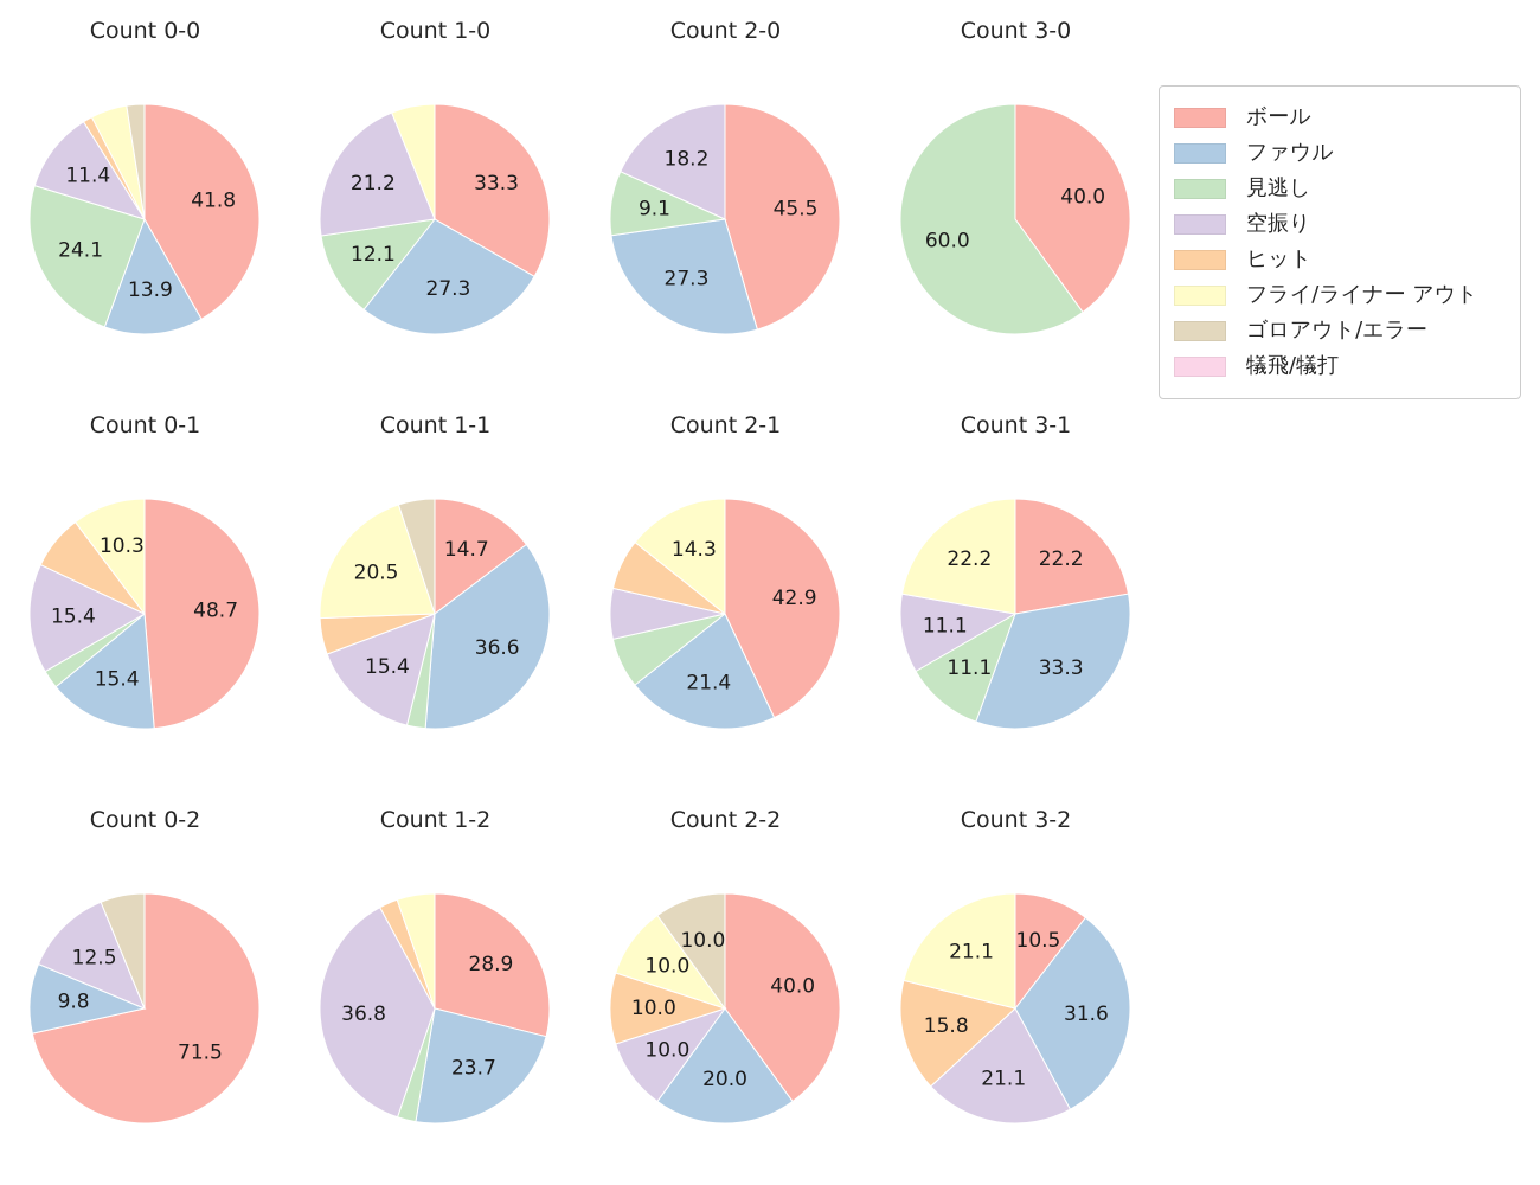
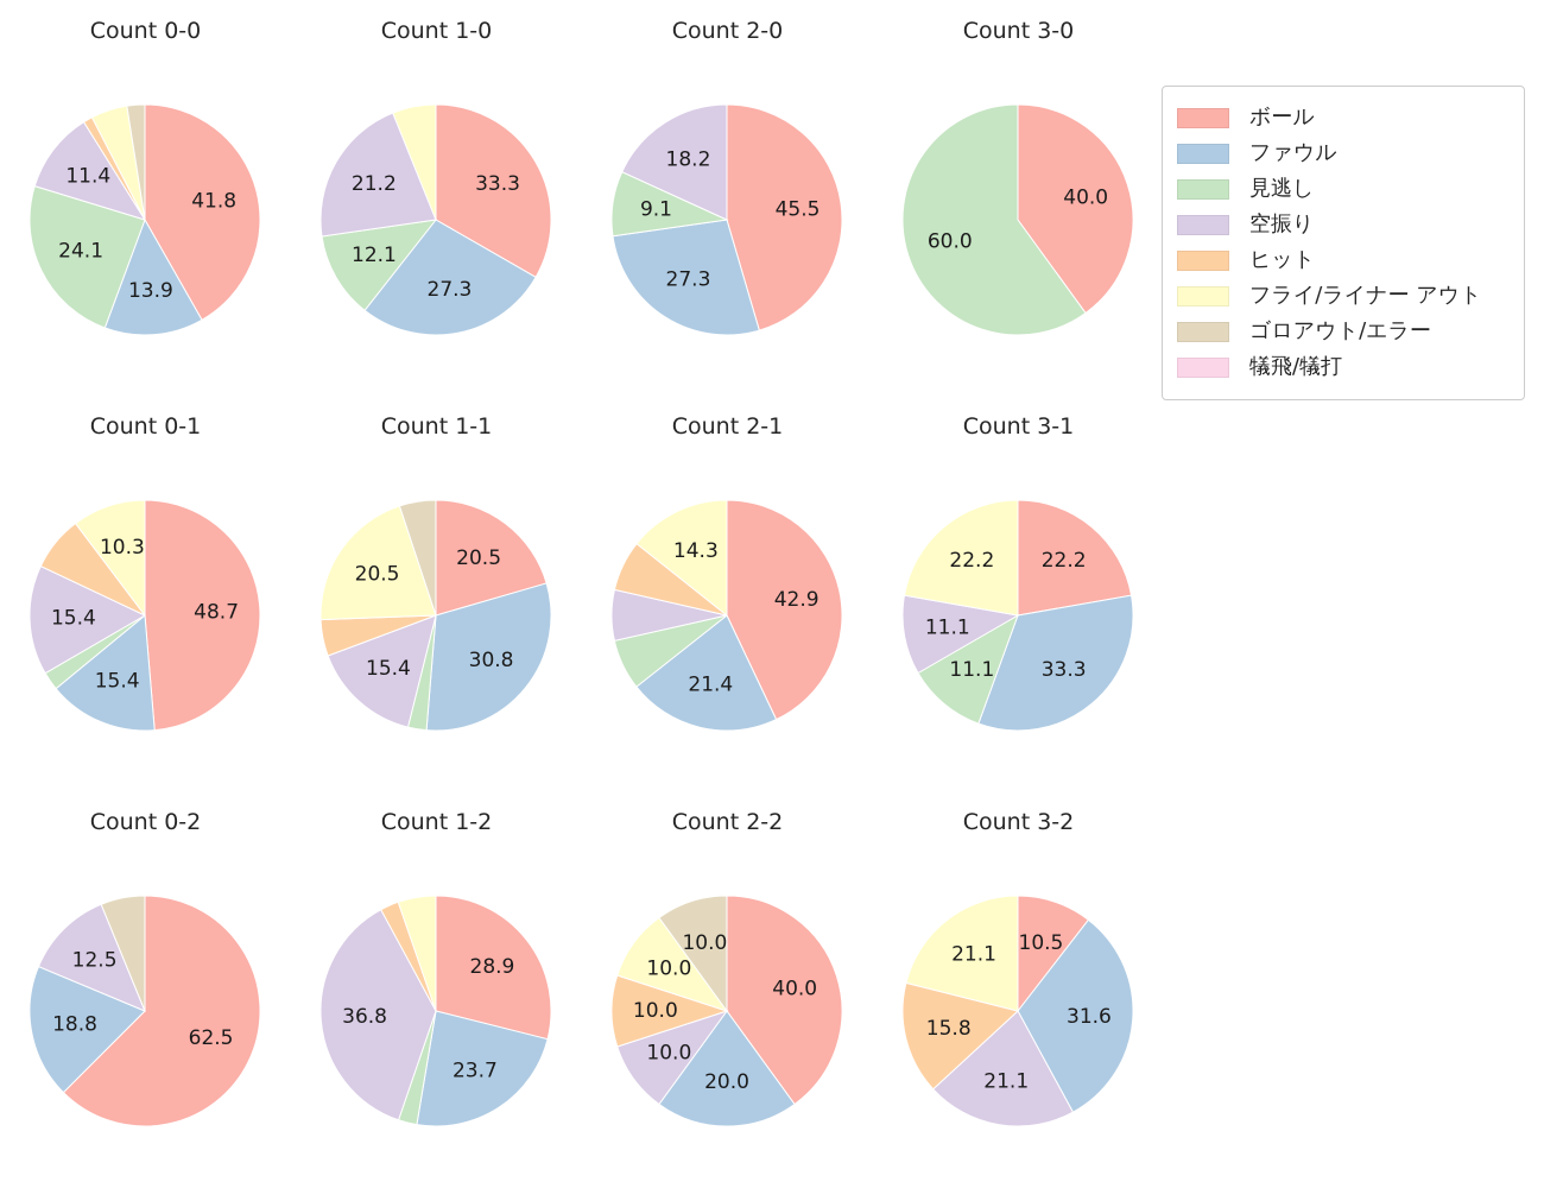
Count 1-1/ボール: 14.7 -> 20.5
Count 1-1/ファウル: 36.6 -> 30.8
Count 0-2/ボール: 71.5 -> 62.5
Count 0-2/ファウル: 9.8 -> 18.8
